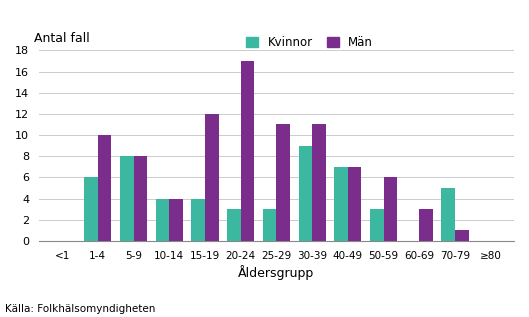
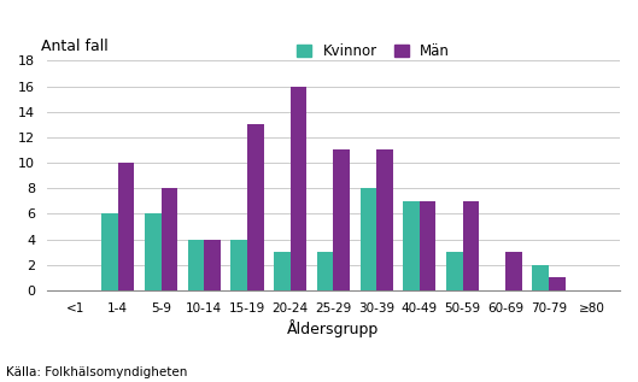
Kvinnor/5-9: 8 -> 6
Män/15-19: 12 -> 13
Män/20-24: 17 -> 16
Kvinnor/30-39: 9 -> 8
Män/50-59: 6 -> 7
Kvinnor/70-79: 5 -> 2
